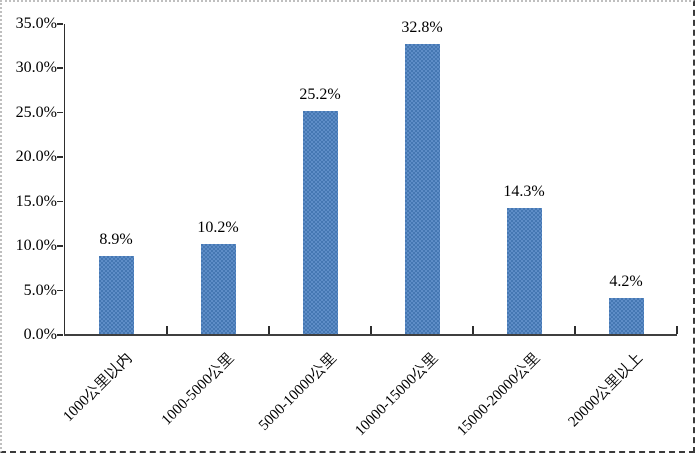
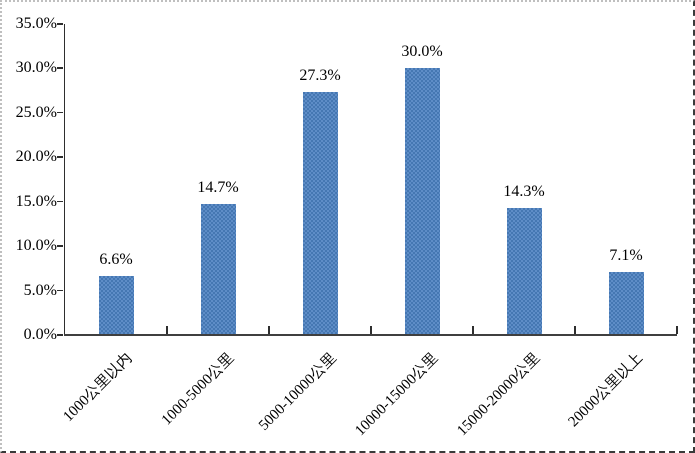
1000公里以内: 8.9% -> 6.6%
1000-5000公里: 10.2% -> 14.7%
5000-10000公里: 25.2% -> 27.3%
10000-15000公里: 32.8% -> 30.0%
20000公里以上: 4.2% -> 7.1%
